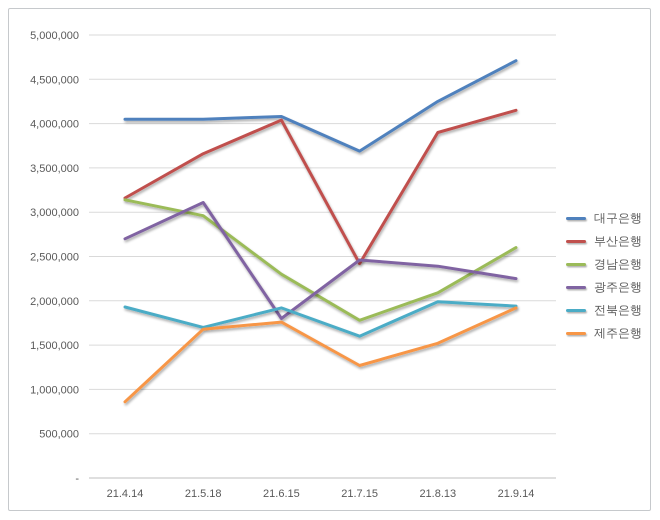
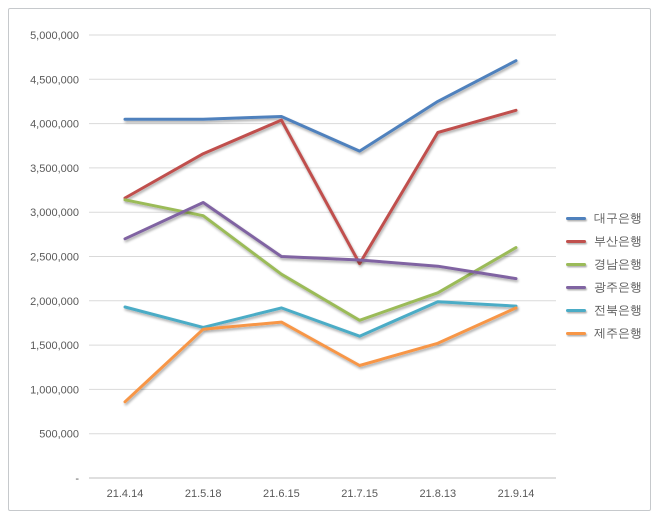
광주은행/21.6.15: 1800000 -> 2500000
